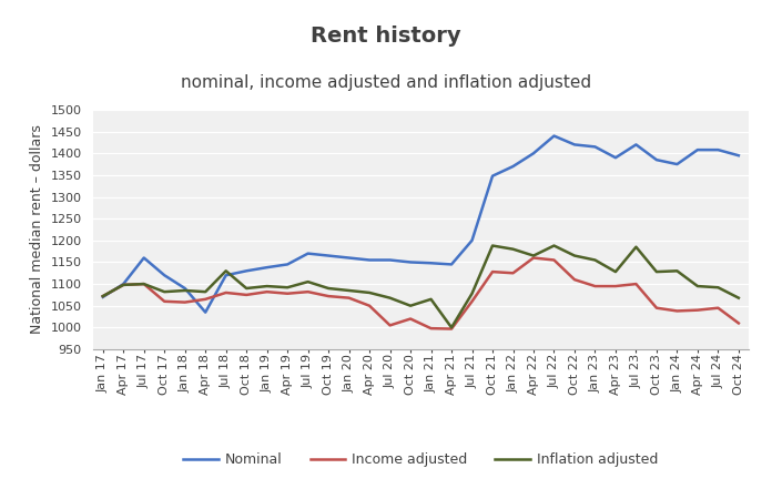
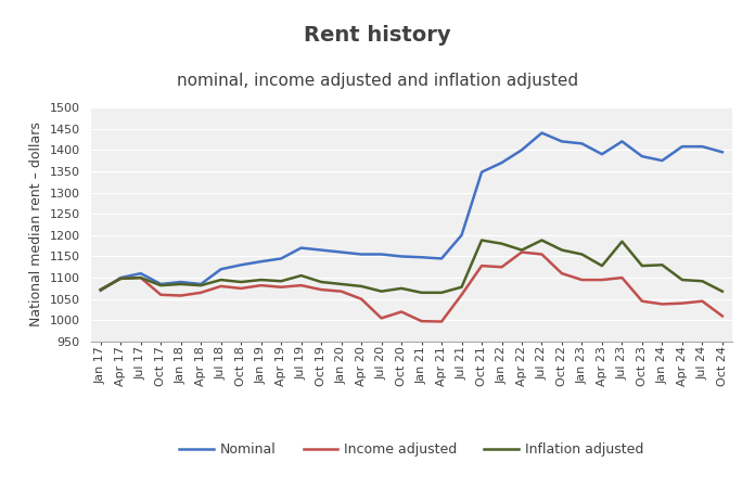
Nominal/Jul 17: 1160 -> 1110
Nominal/Oct 17: 1120 -> 1085
Nominal/Apr 18: 1035 -> 1085
Inflation adjusted/Jul 18: 1130 -> 1095
Inflation adjusted/Oct 20: 1050 -> 1075
Inflation adjusted/Apr 21: 1000 -> 1065
